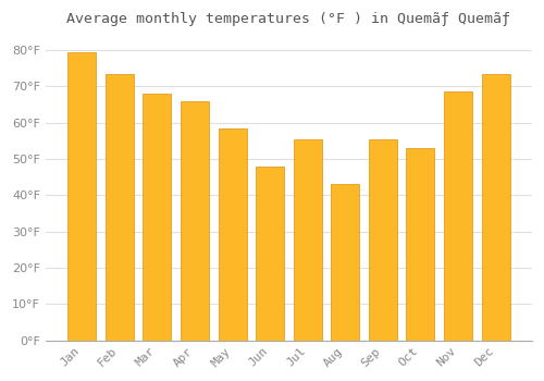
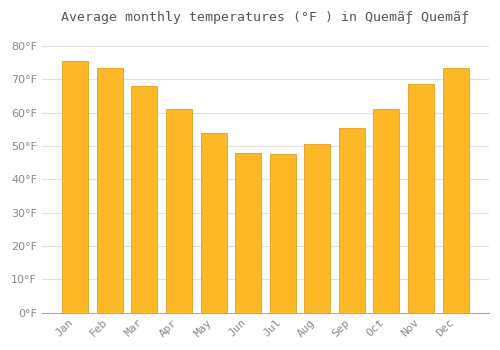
Jan: 79.5°F -> 75.5°F
Apr: 66.0°F -> 61.0°F
May: 58.5°F -> 54.0°F
Jul: 55.5°F -> 47.5°F
Aug: 43.0°F -> 50.5°F
Oct: 53.0°F -> 61.0°F
